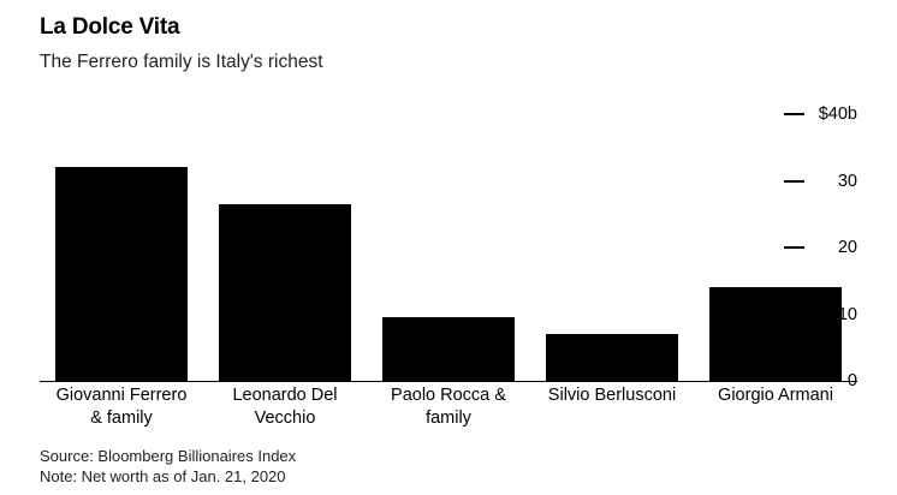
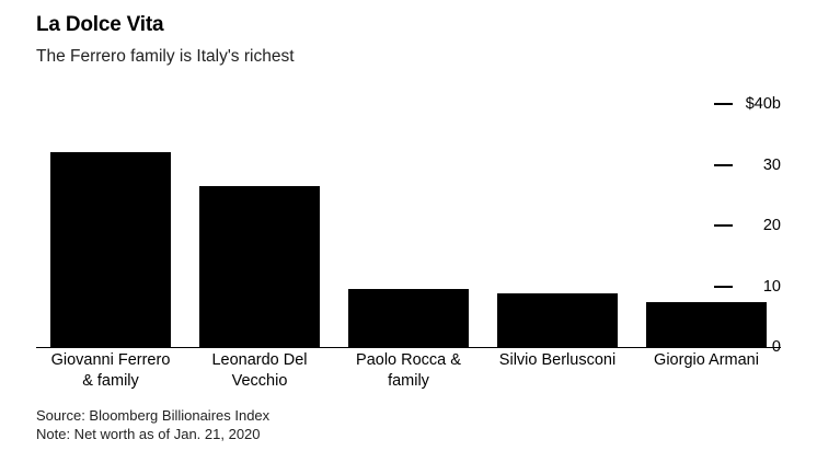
Silvio Berlusconi: $7b -> $9b
Giorgio Armani: $14b -> $7b
